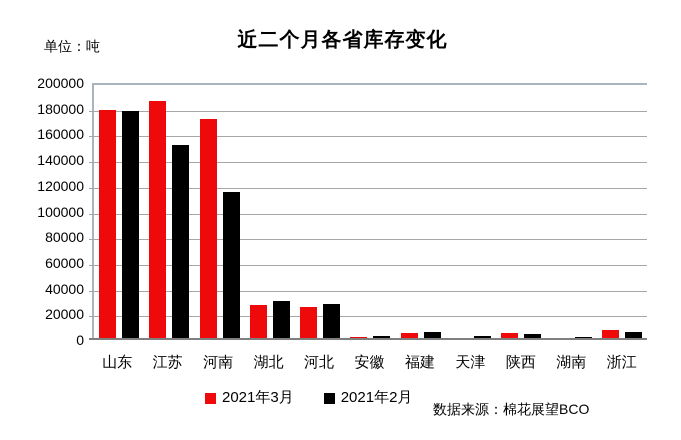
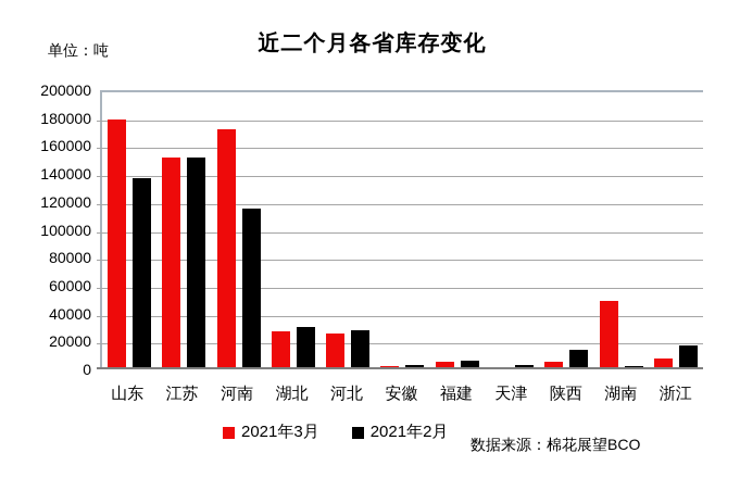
2021年2月/山东: 178000 -> 137000
2021年3月/江苏: 186000 -> 152000
2021年2月/陕西: 5000 -> 14000
2021年3月/湖南: 2000 -> 49000
2021年2月/浙江: 6000 -> 17000
